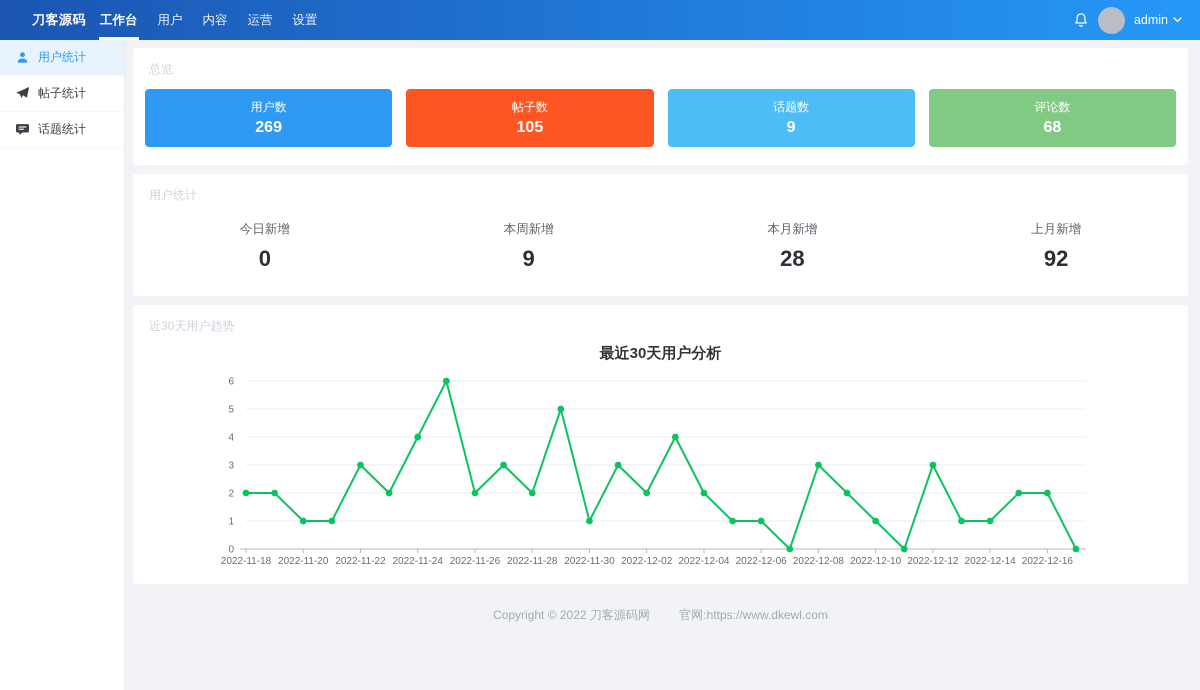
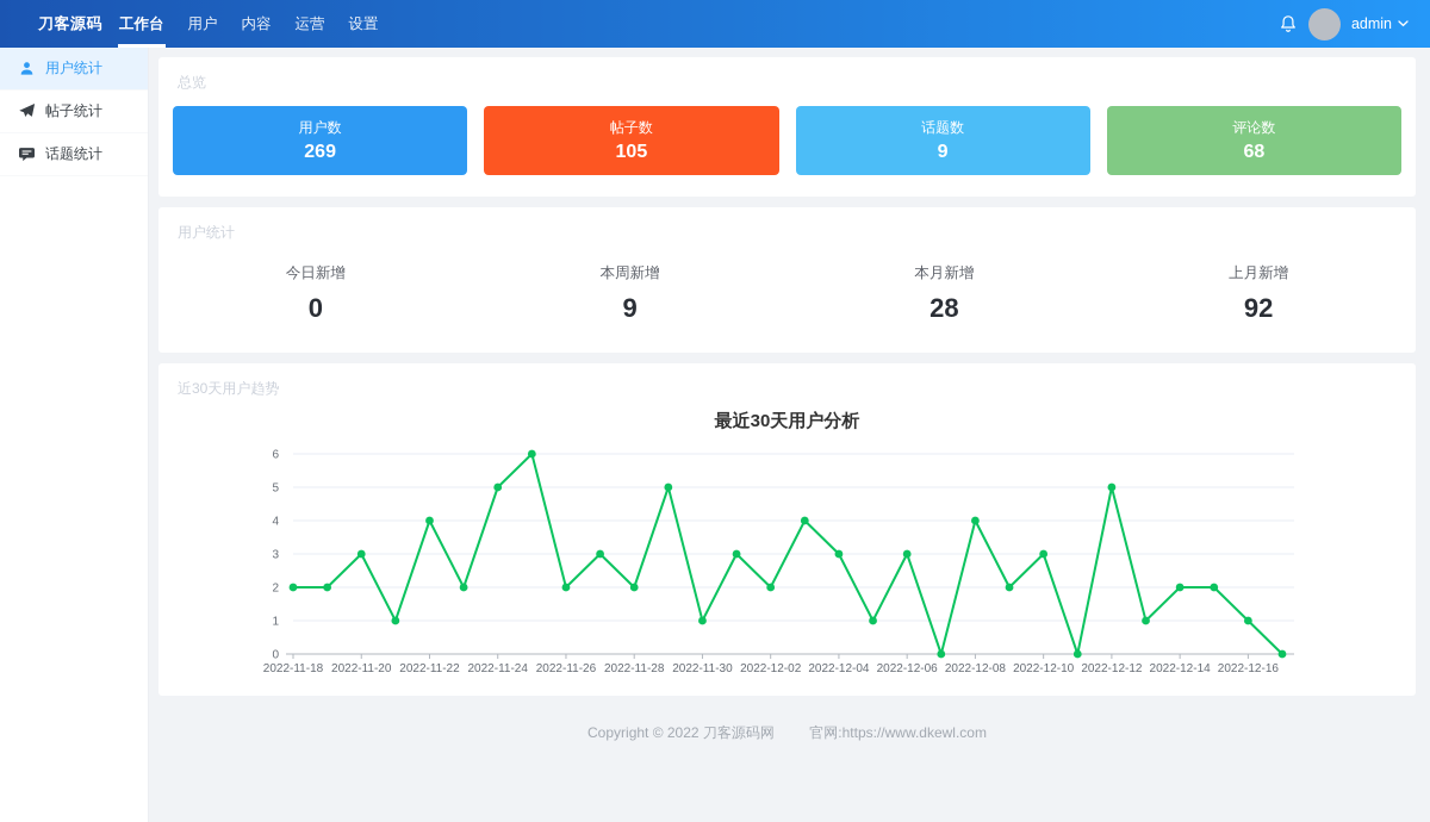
2022-11-20: 1 -> 3
2022-11-22: 3 -> 4
2022-11-24: 4 -> 5
2022-12-04: 2 -> 3
2022-12-06: 1 -> 3
2022-12-08: 3 -> 4
2022-12-10: 1 -> 3
2022-12-12: 3 -> 5
2022-12-14: 1 -> 2
2022-12-16: 2 -> 1
